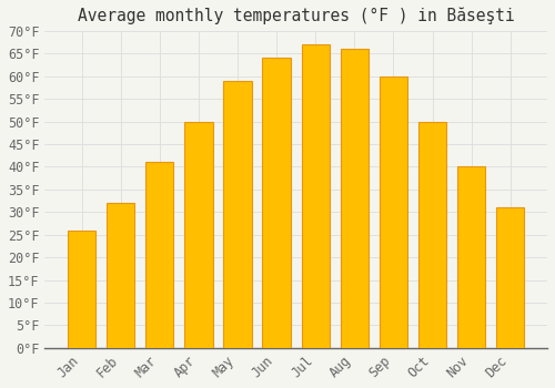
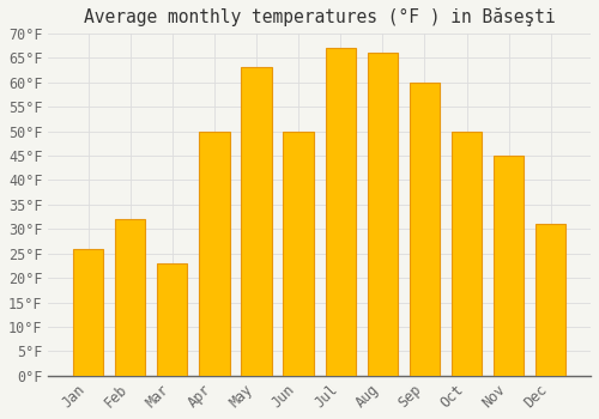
Mar: 41°F -> 23°F
May: 59°F -> 63°F
Jun: 64°F -> 50°F
Nov: 40°F -> 45°F
